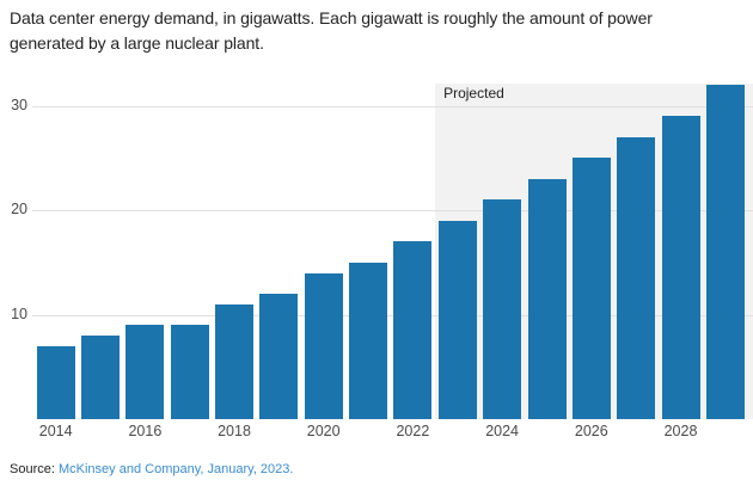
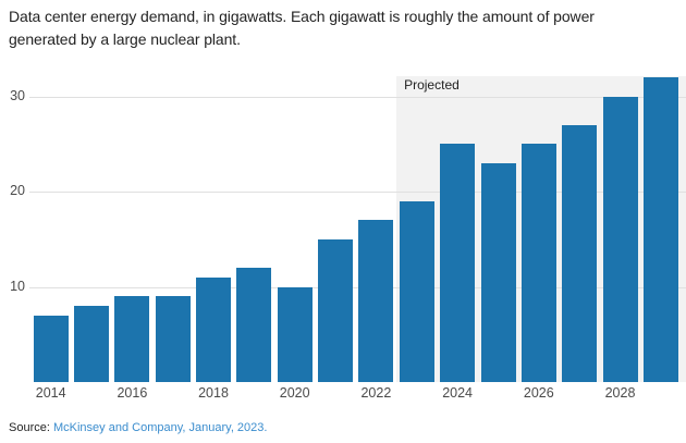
2020: 14 -> 10
2024: 21 -> 25
2028: 29 -> 30
